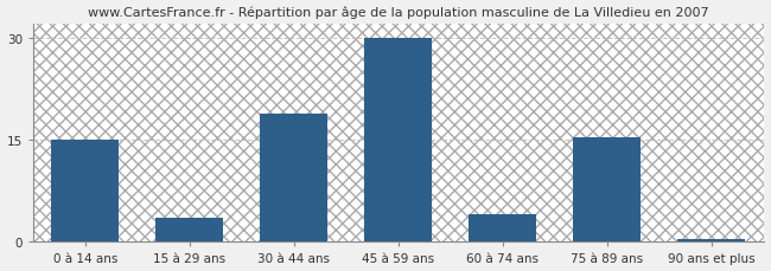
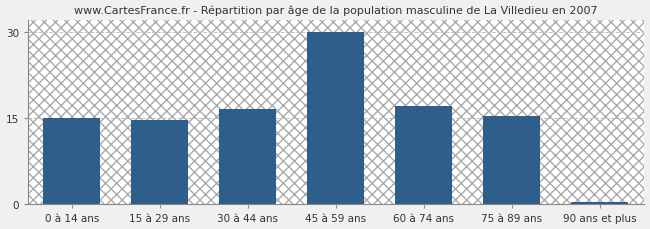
15 à 29 ans: 3.6 -> 14.7
30 à 44 ans: 18.8 -> 16.5
60 à 74 ans: 4.0 -> 17.0
